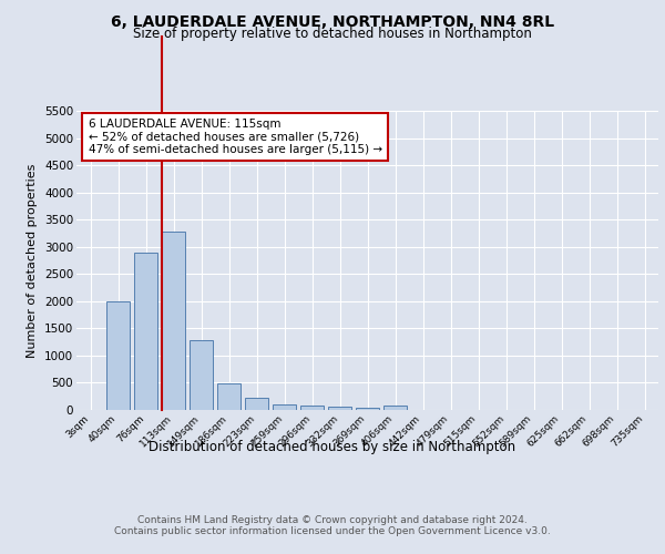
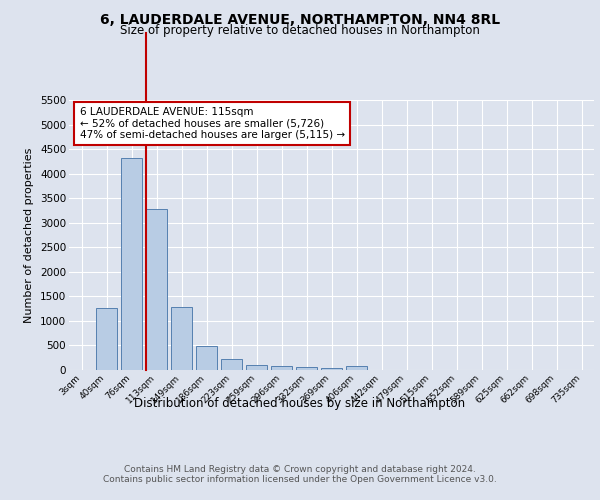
40sqm: 2000 -> 1270
76sqm: 2900 -> 4310
